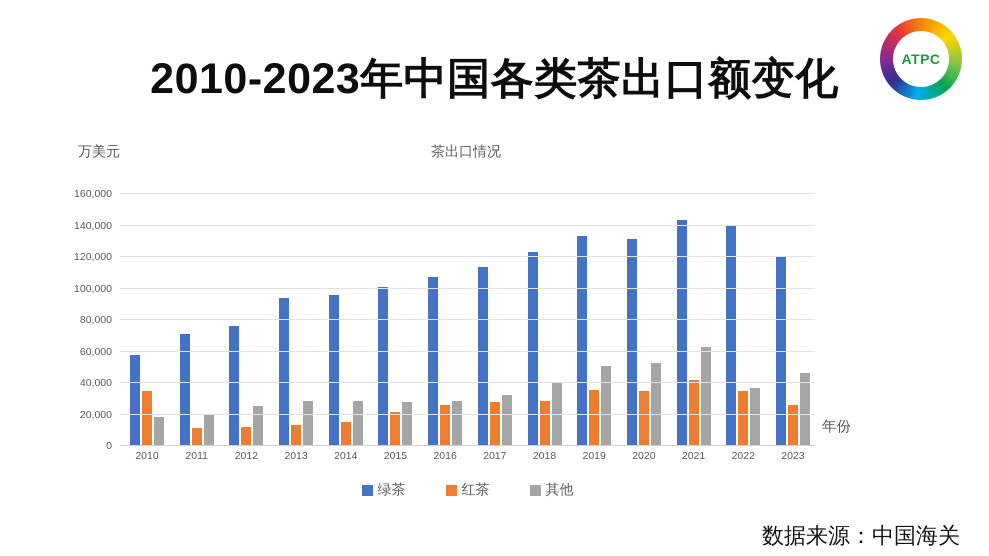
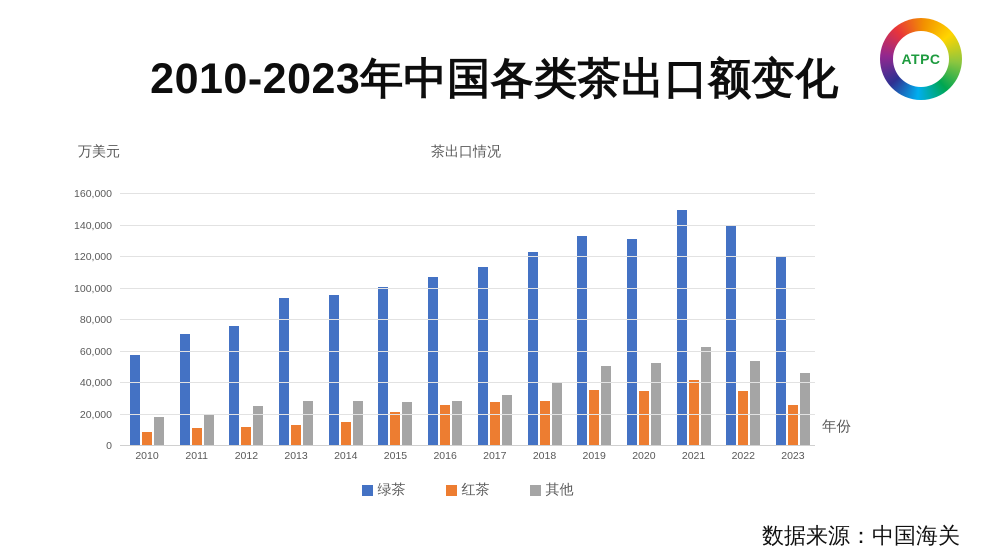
红茶/2010: 34000 -> 8000
绿茶/2021: 143000 -> 149000
其他/2022: 36000 -> 54000
